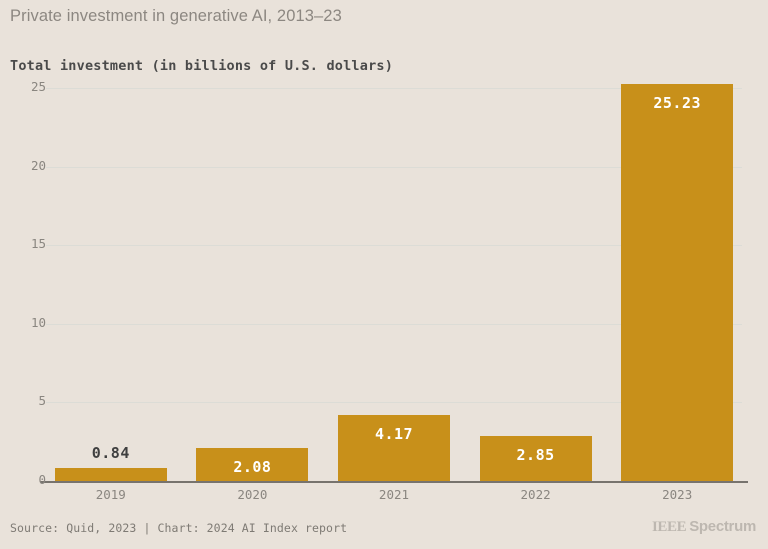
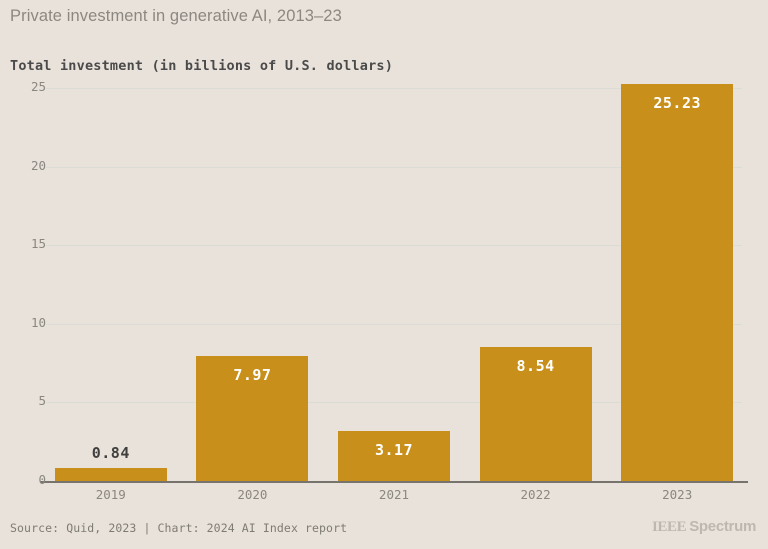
2020: 2.08 -> 7.97
2021: 4.17 -> 3.17
2022: 2.85 -> 8.54
